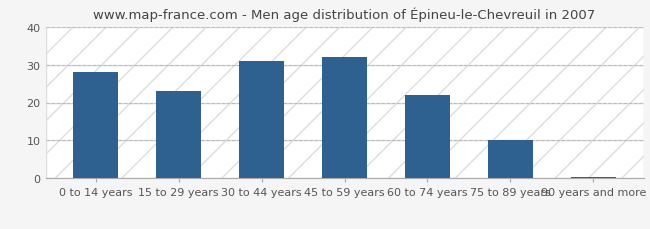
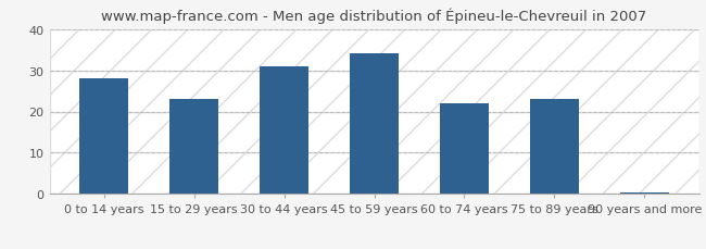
45 to 59 years: 32.0 -> 34.0
75 to 89 years: 10.0 -> 23.0
